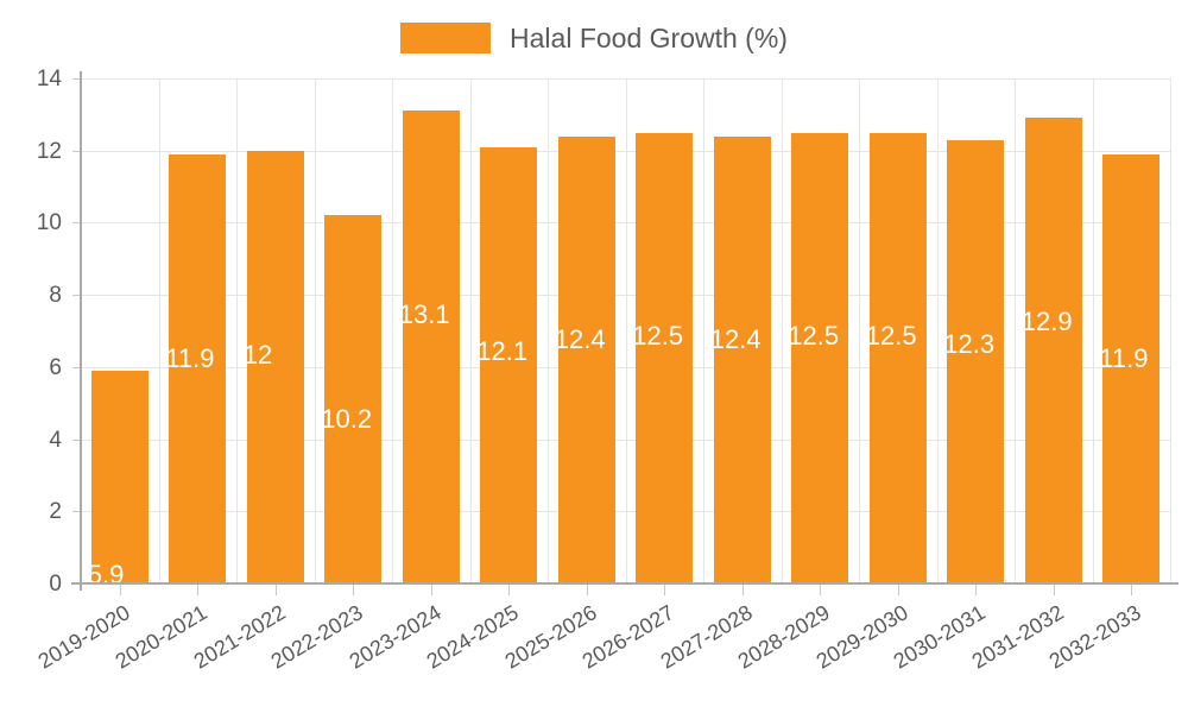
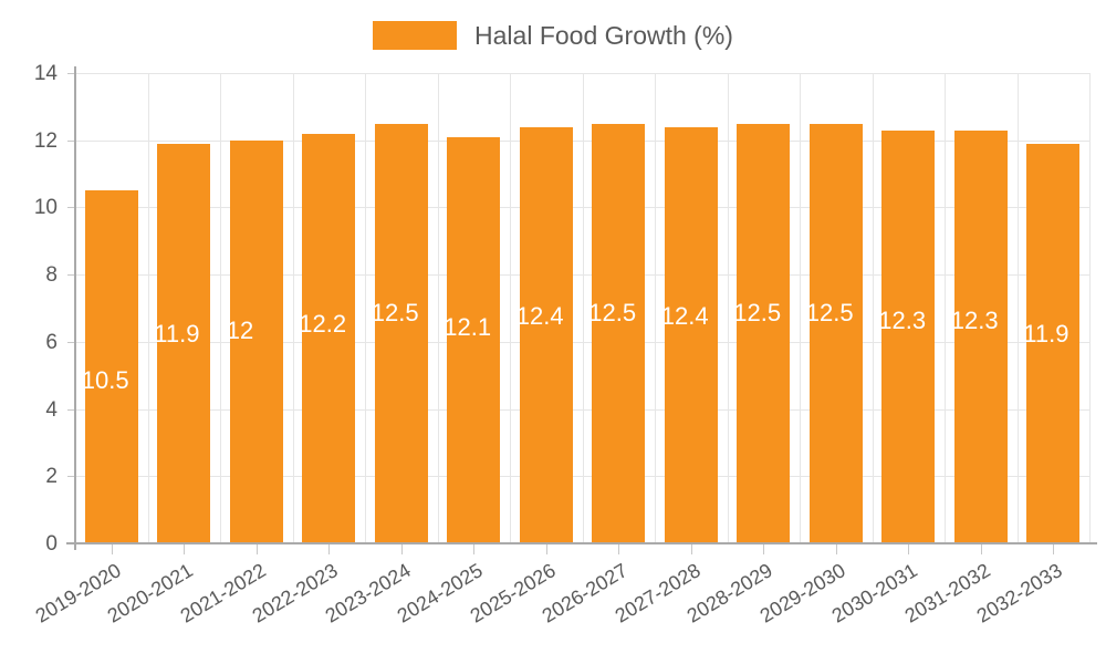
2019-2020: 5.9 -> 10.5
2022-2023: 10.2 -> 12.2
2023-2024: 13.1 -> 12.5
2031-2032: 12.9 -> 12.3
